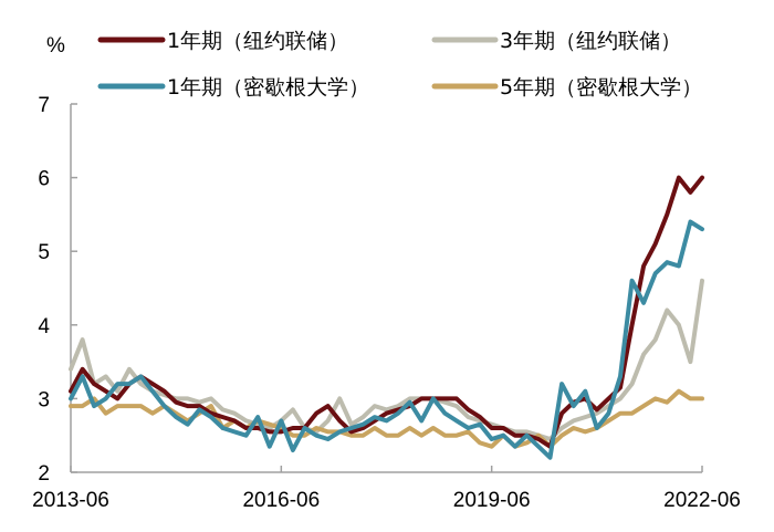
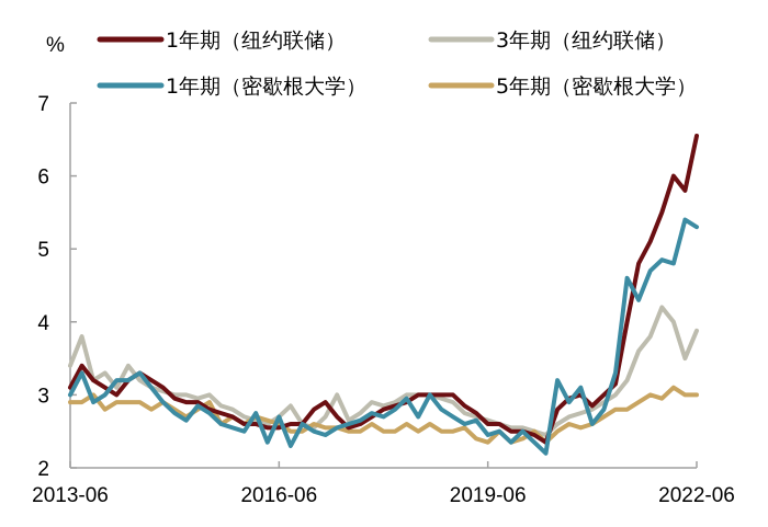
1年期（纽约联储）/2022-06: 6.0 -> 6.5
3年期（纽约联储）/2022-06: 4.6 -> 3.9
